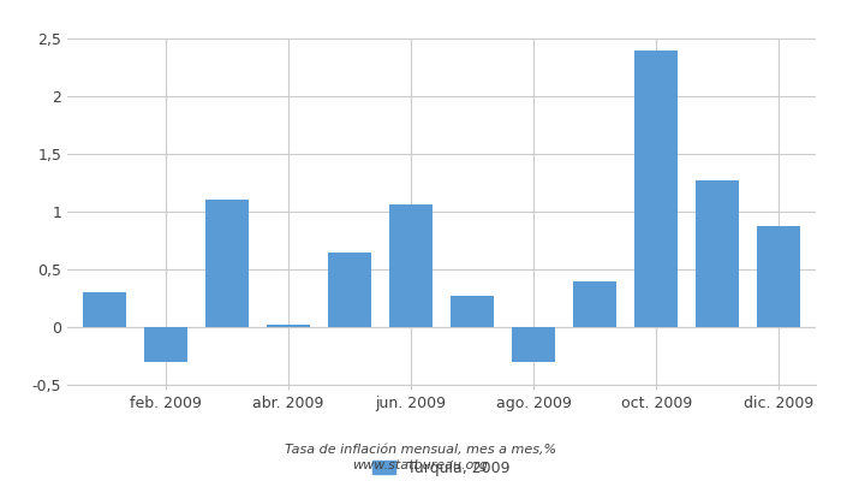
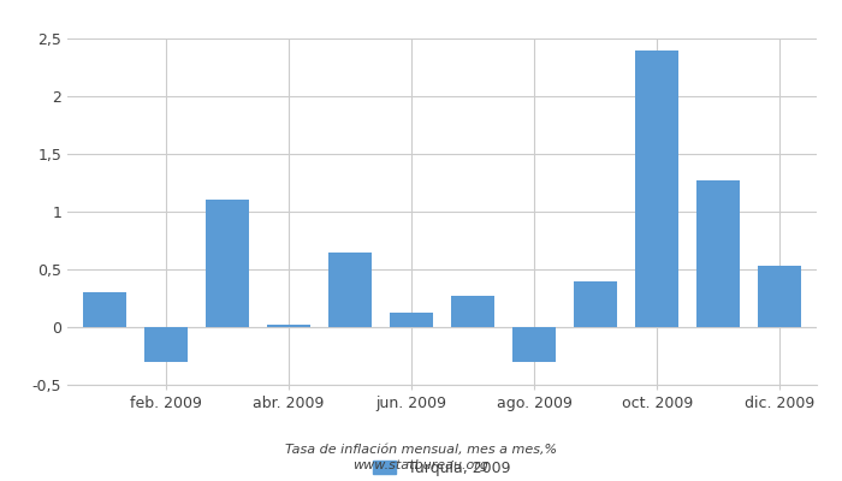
jun. 2009: 1,06 -> 0,13
dic. 2009: 0,88 -> 0,53
